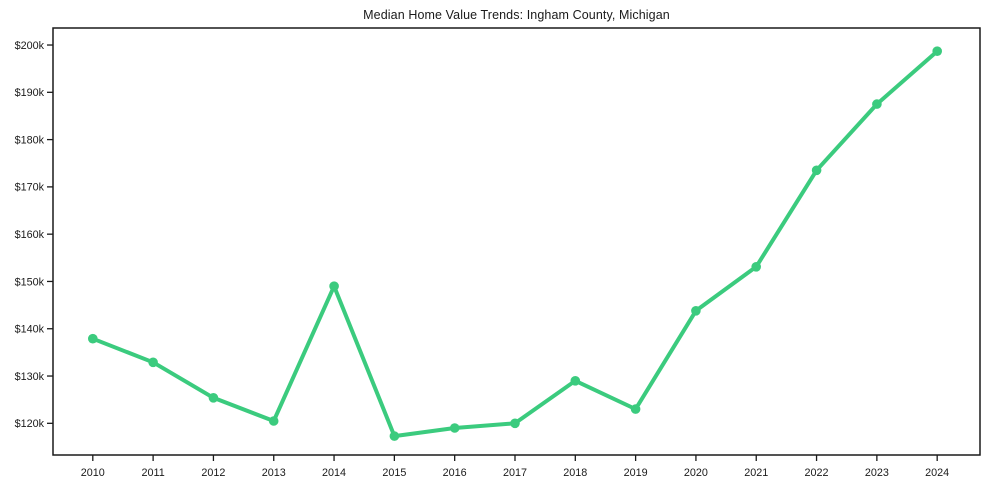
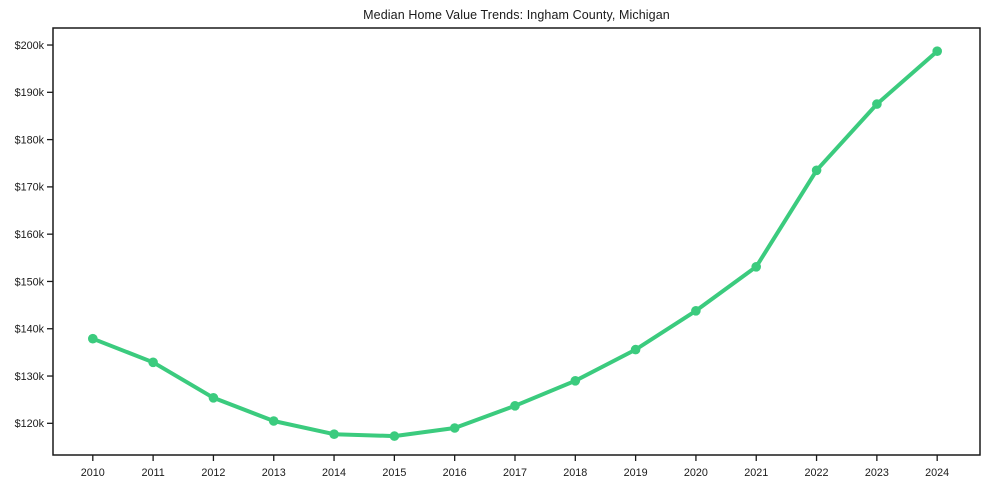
2014: $149k -> $118k
2017: $120k -> $124k
2019: $123k -> $136k
